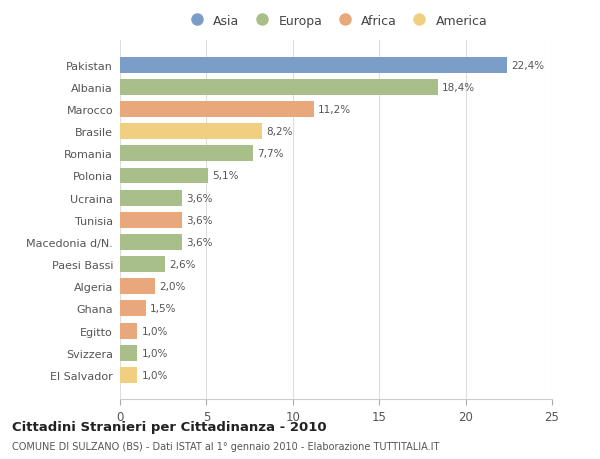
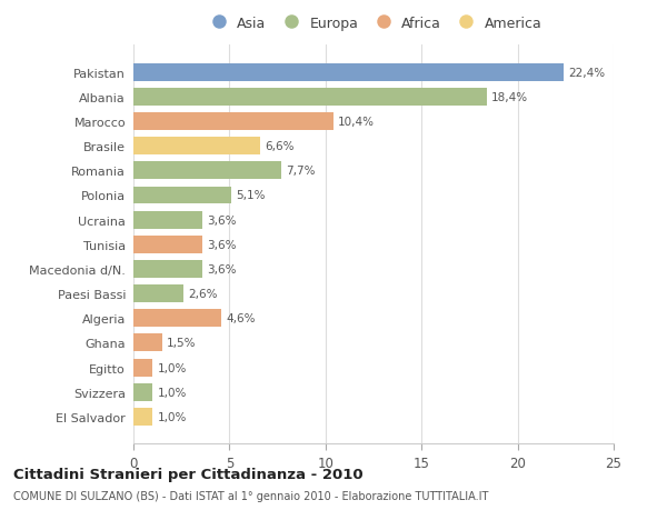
Marocco: 11,2% -> 10,4%
Brasile: 8,2% -> 6,6%
Algeria: 2,0% -> 4,6%
